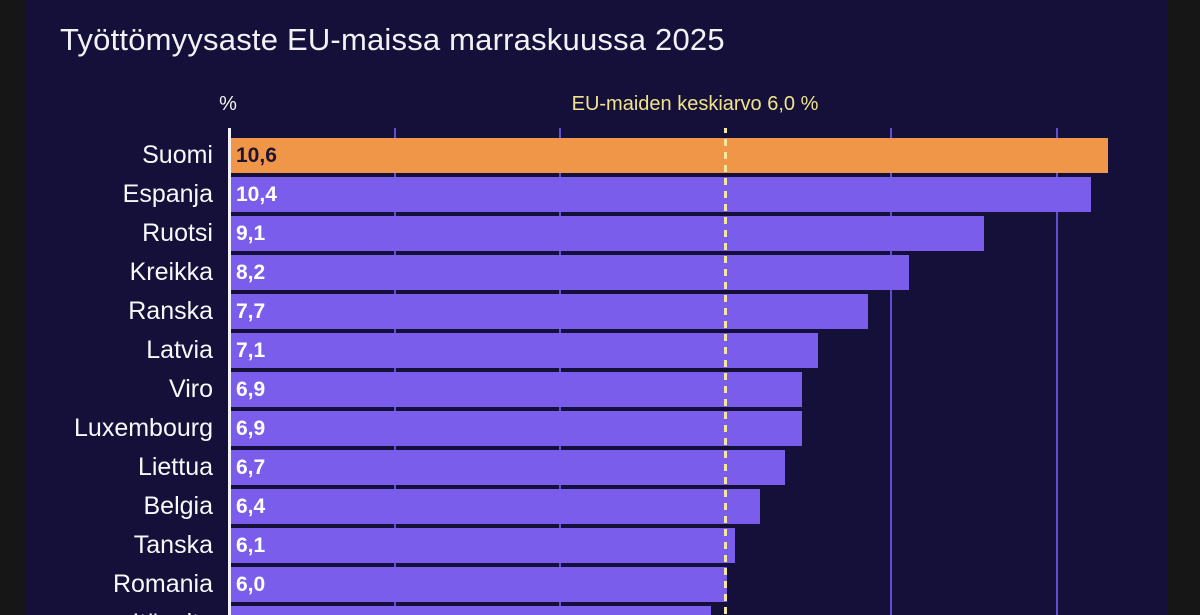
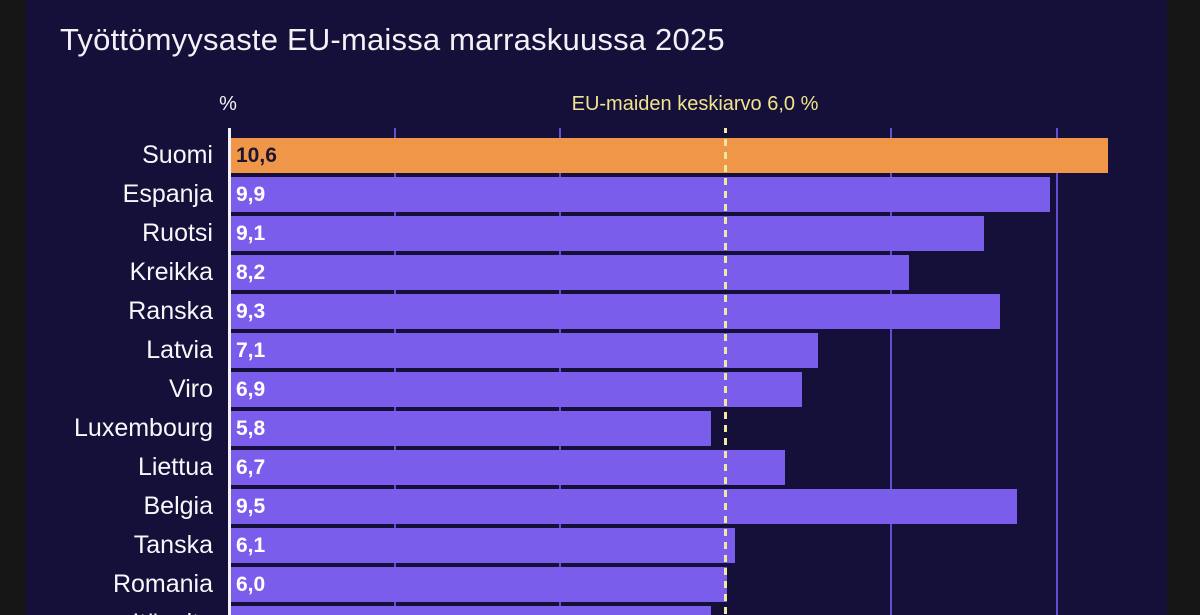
Espanja: 10,4 -> 9,9
Ranska: 7,7 -> 9,3
Luxembourg: 6,9 -> 5,8
Belgia: 6,4 -> 9,5
